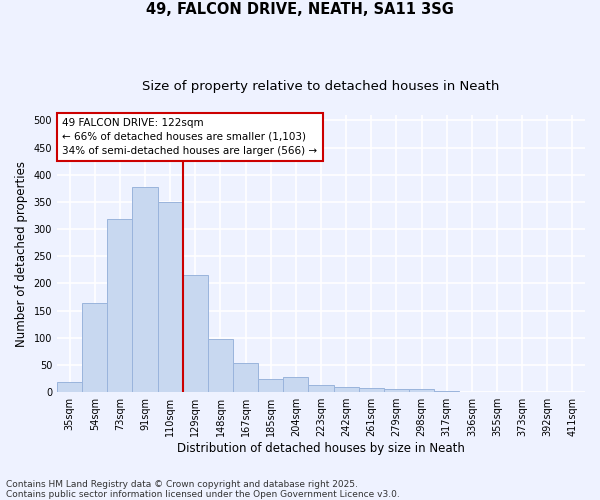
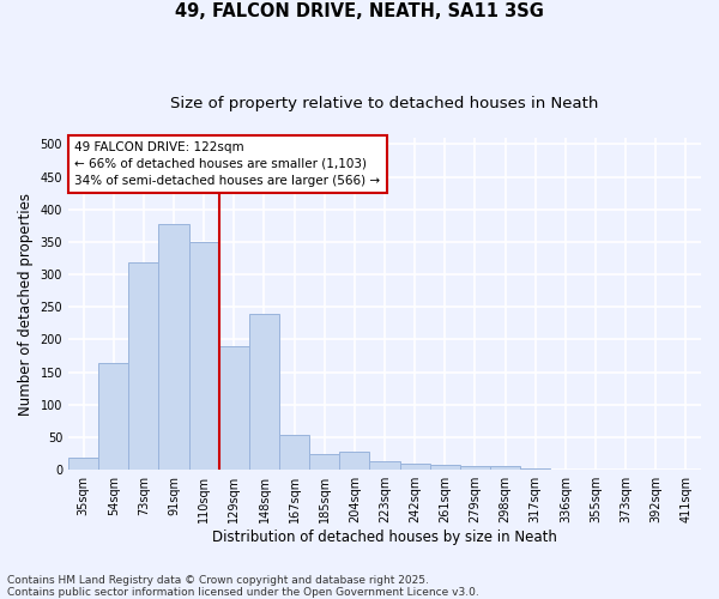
129sqm: 215 -> 190
148sqm: 97 -> 240
